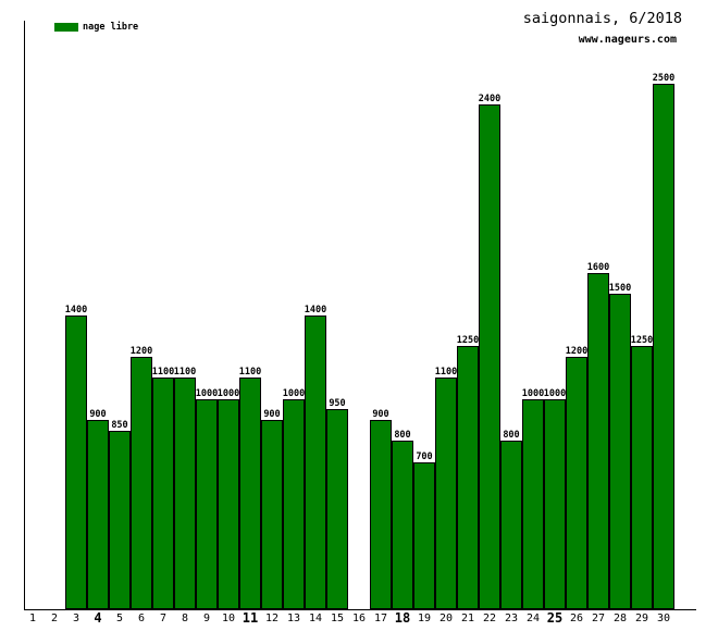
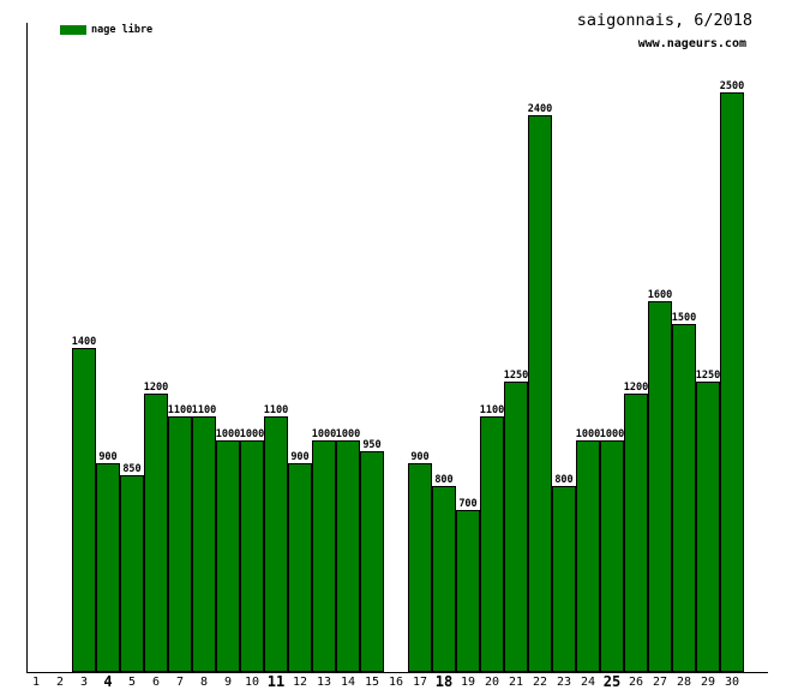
14: 1400 -> 1000
